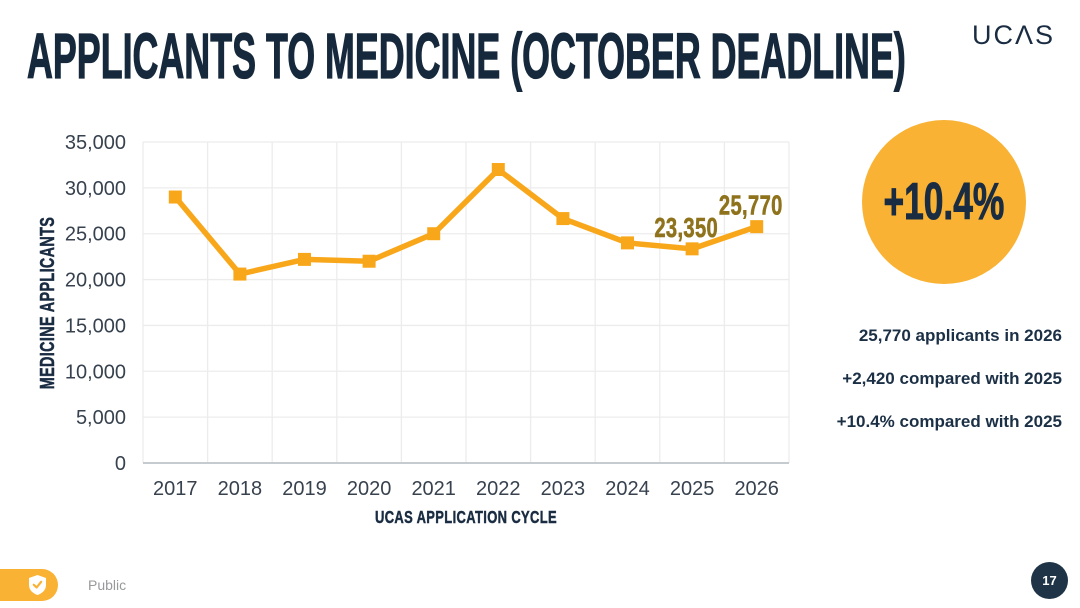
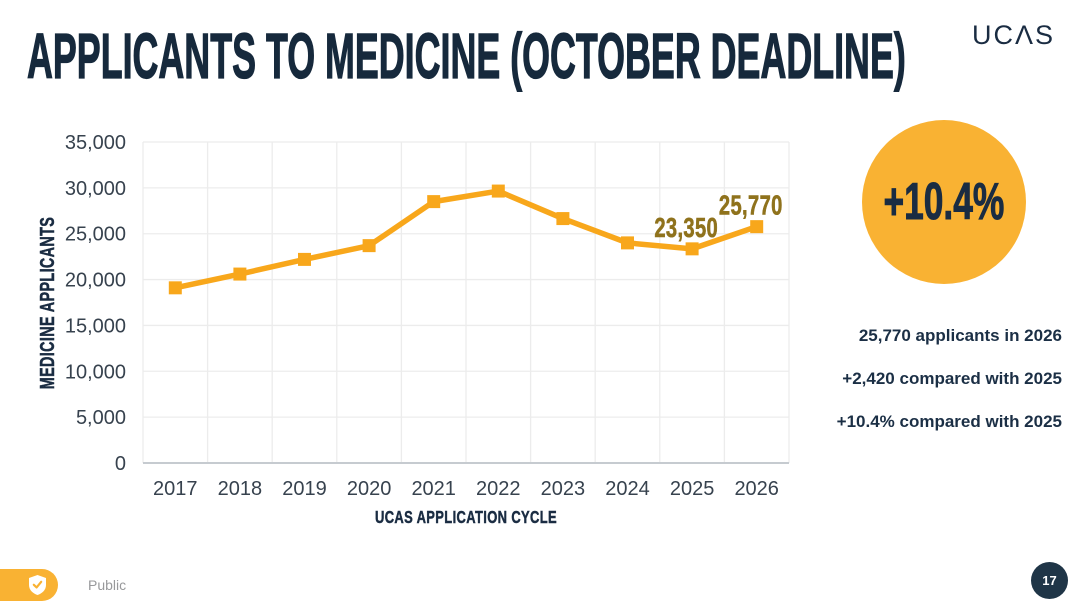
2017: 29000 -> 19000
2020: 22000 -> 24000
2021: 25000 -> 28000
2022: 32000 -> 30000
